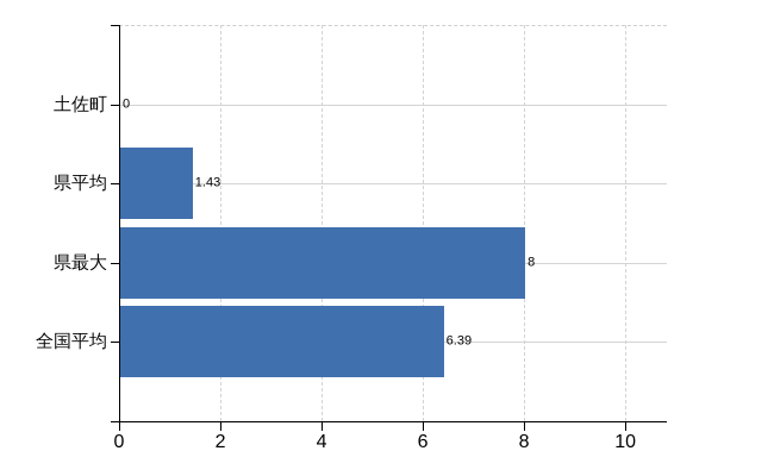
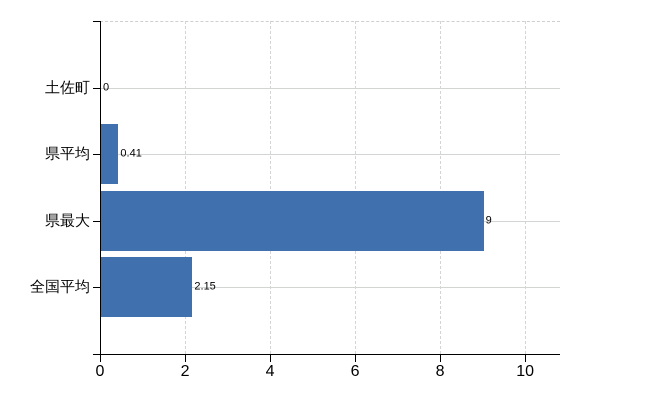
県平均: 1.43 -> 0.41
県最大: 8 -> 9
全国平均: 6.39 -> 2.15
